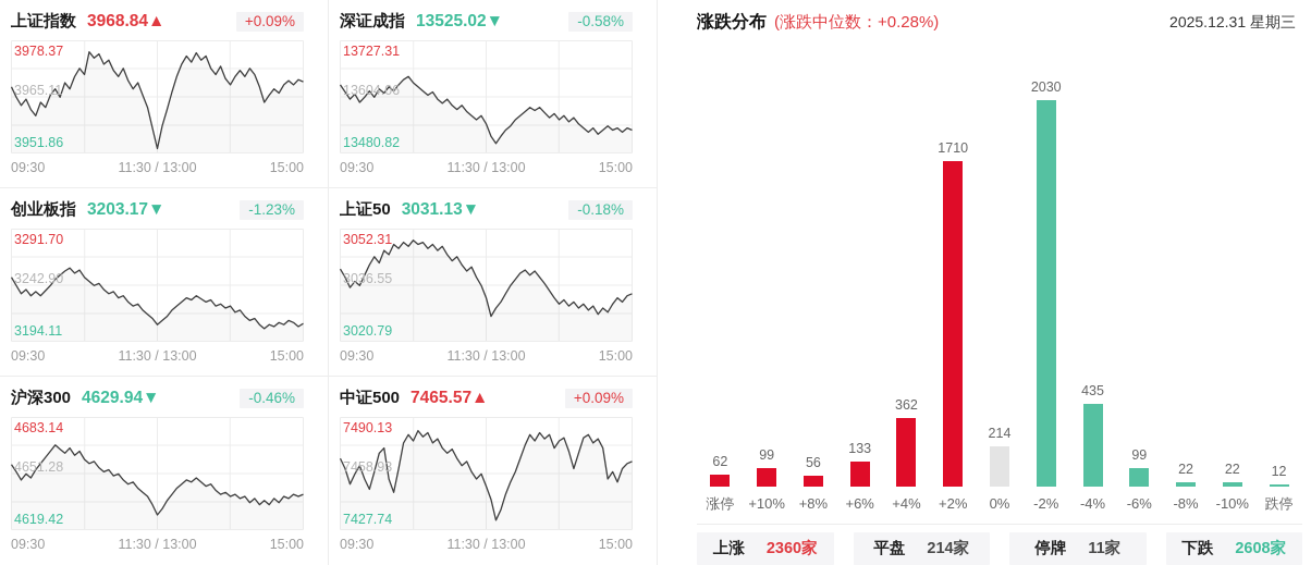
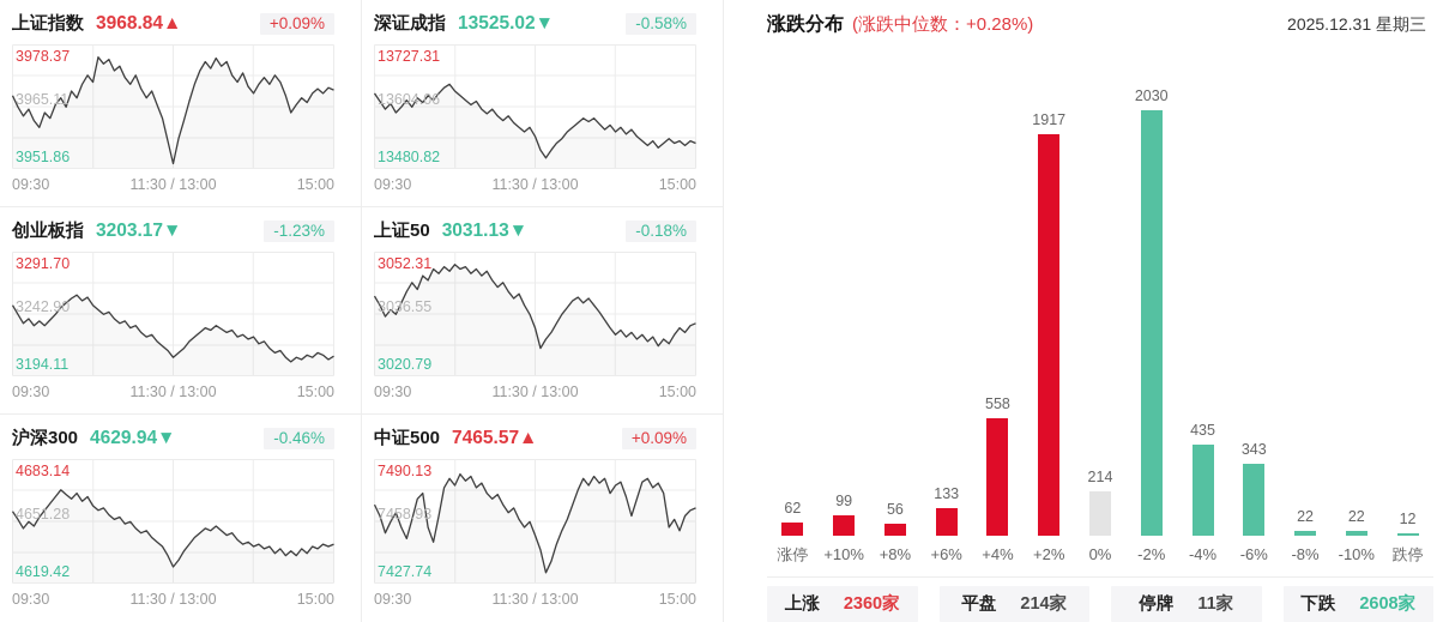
涨跌分布/+4%: 362 -> 558
涨跌分布/+2%: 1710 -> 1917
涨跌分布/-6%: 99 -> 343
